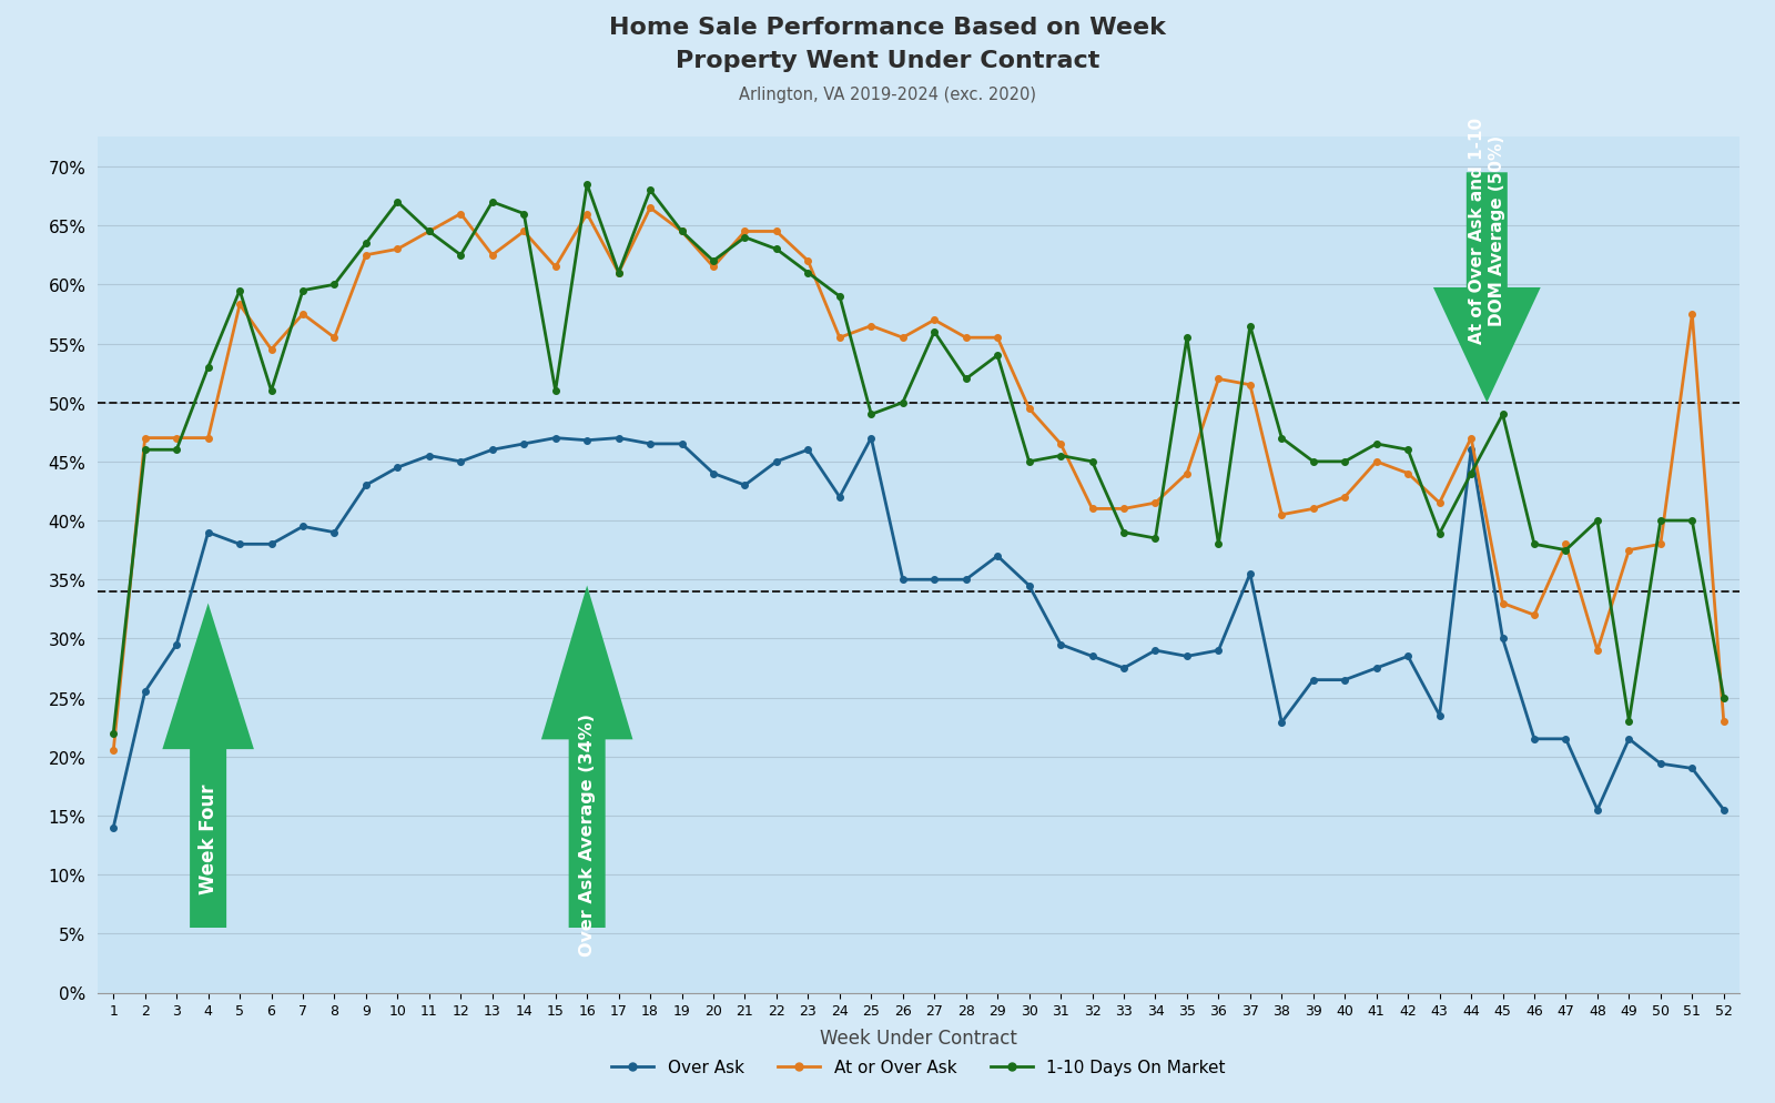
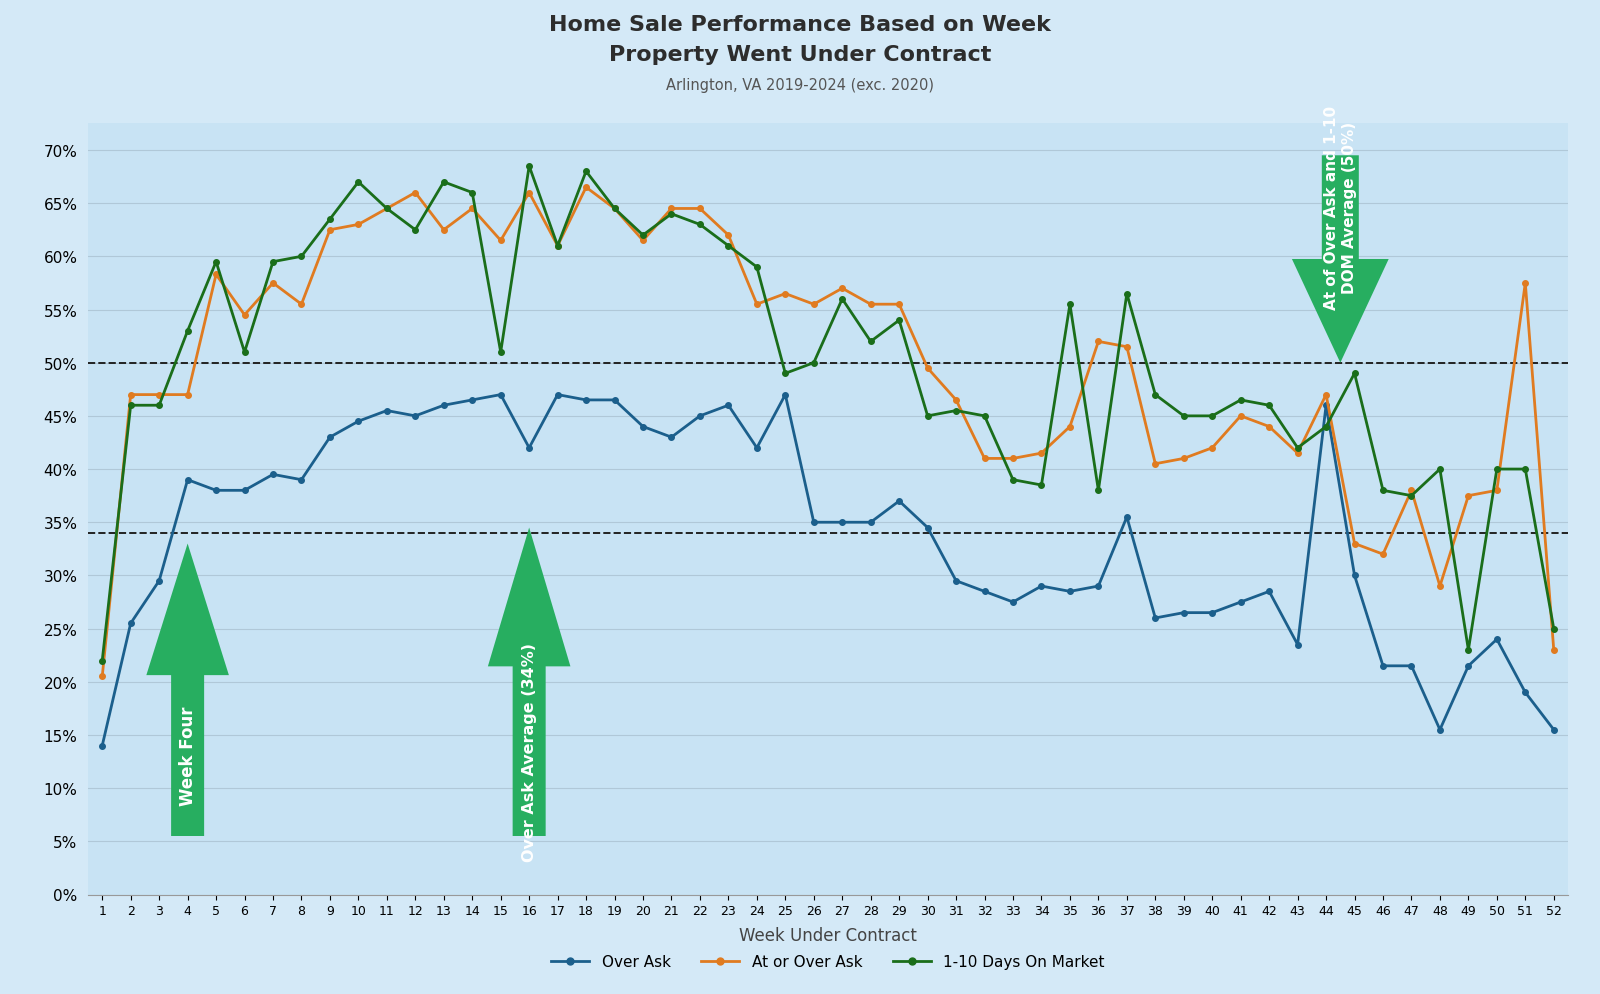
Over Ask/16: 46.8% -> 42.0%
Over Ask/38: 22.9% -> 26.0%
1-10 Days On Market/43: 38.9% -> 42.0%
Over Ask/50: 19.4% -> 24.0%
